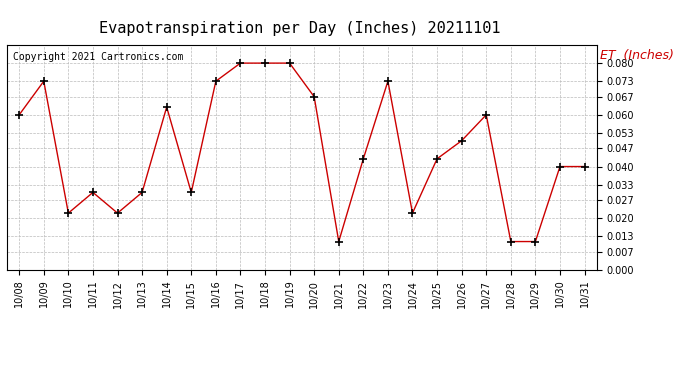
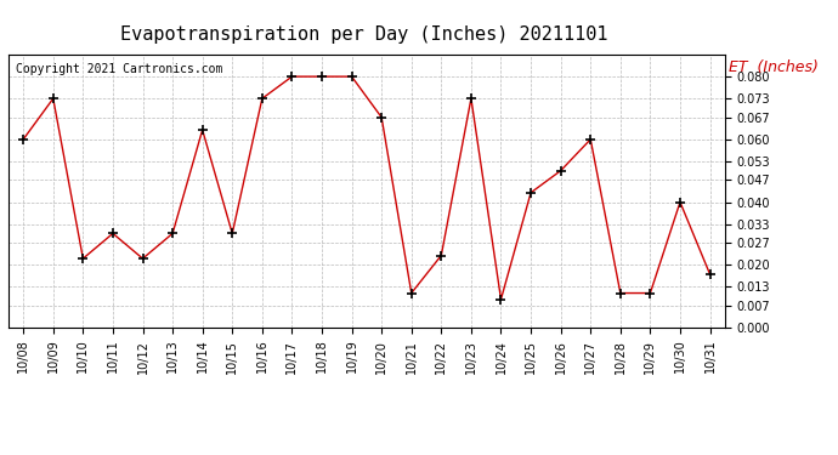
10/22: 0.043 -> 0.023
10/24: 0.022 -> 0.009
10/31: 0.040 -> 0.017
